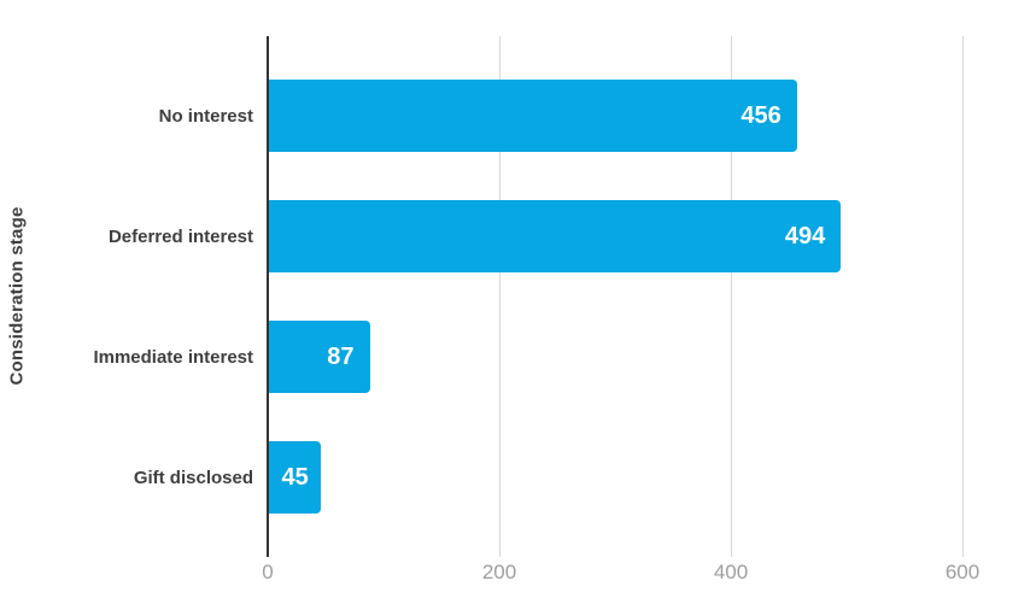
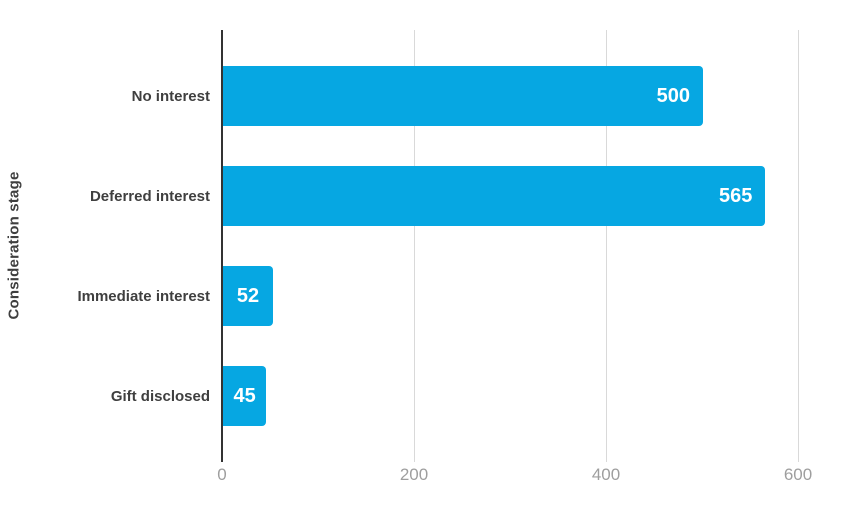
No interest: 456 -> 500
Deferred interest: 494 -> 565
Immediate interest: 87 -> 52
